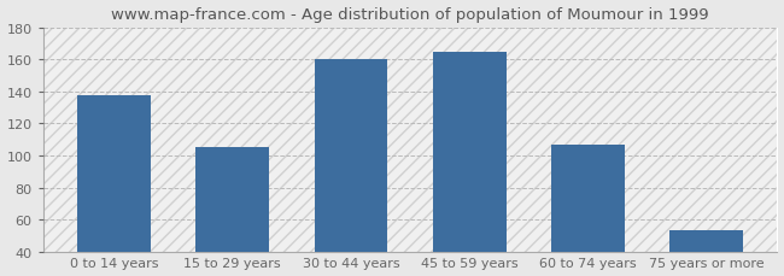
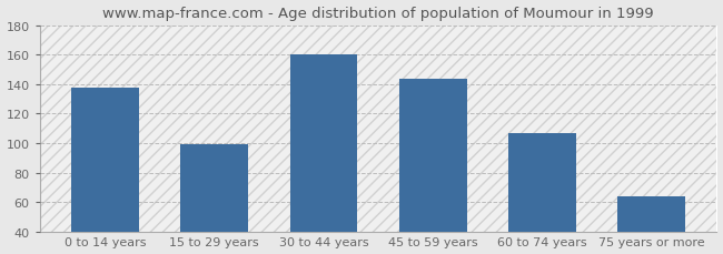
15 to 29 years: 105 -> 99
45 to 59 years: 165 -> 144
75 years or more: 53 -> 64
